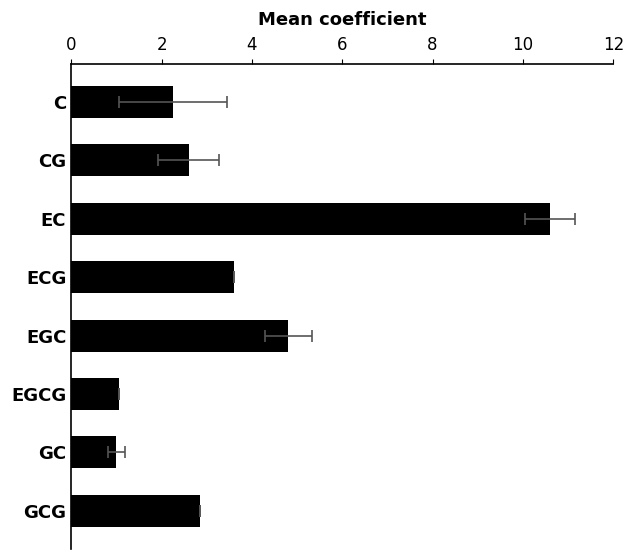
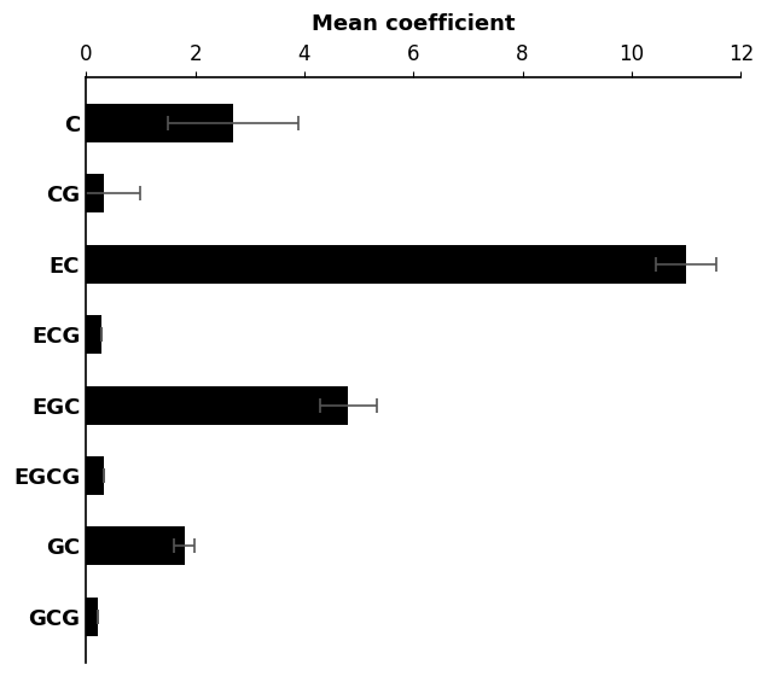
C: 2.25 -> 2.70
CG: 2.60 -> 0.32
EC: 10.60 -> 11.00
ECG: 3.60 -> 0.28
EGCG: 1.05 -> 0.32
GC: 1.00 -> 1.80
GCG: 2.85 -> 0.22
